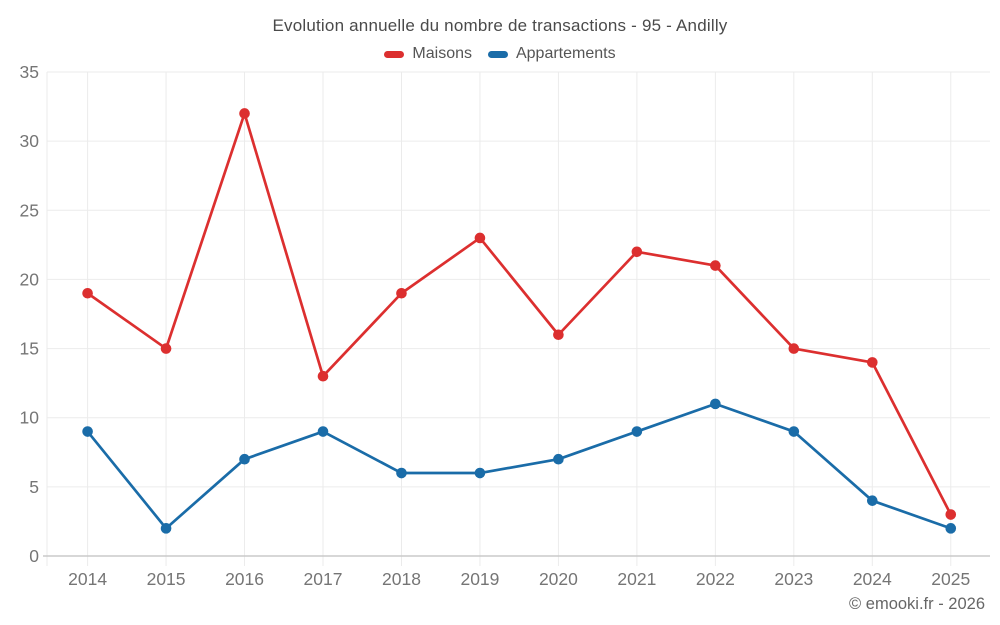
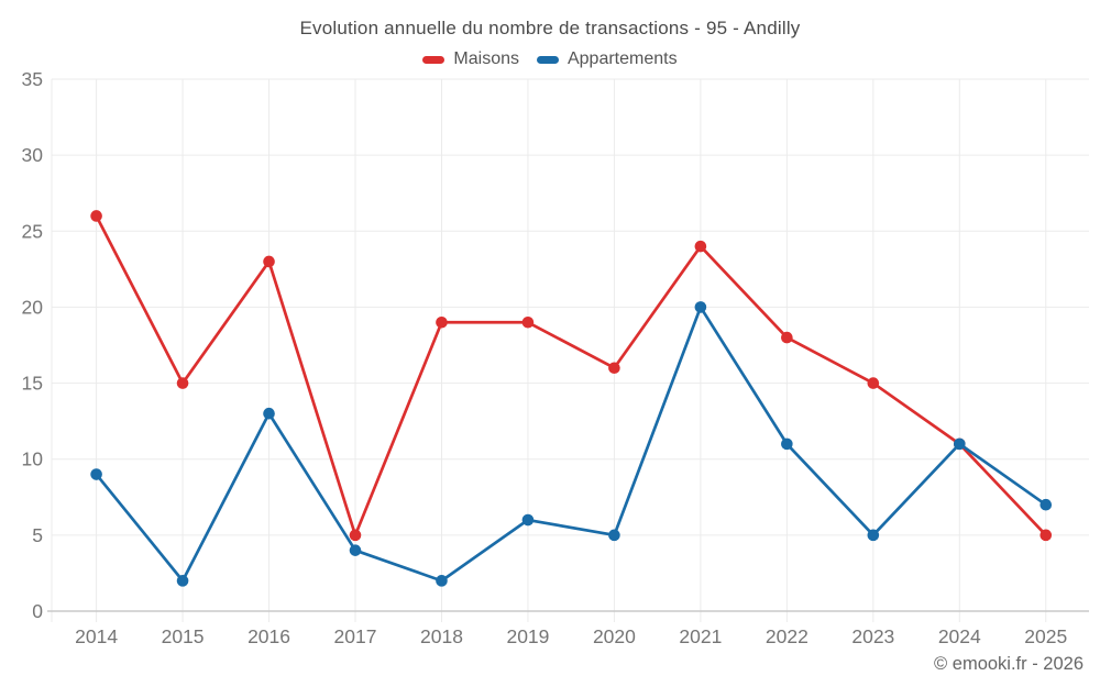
Maisons/2014: 19 -> 26
Maisons/2016: 32 -> 23
Appartements/2016: 7 -> 13
Maisons/2017: 13 -> 5
Appartements/2017: 9 -> 4
Appartements/2018: 6 -> 2
Maisons/2019: 23 -> 19
Appartements/2020: 7 -> 5
Maisons/2021: 22 -> 24
Appartements/2021: 9 -> 20
Maisons/2022: 21 -> 18
Appartements/2023: 9 -> 5
Maisons/2024: 14 -> 11
Appartements/2024: 4 -> 11
Maisons/2025: 3 -> 5
Appartements/2025: 2 -> 7
